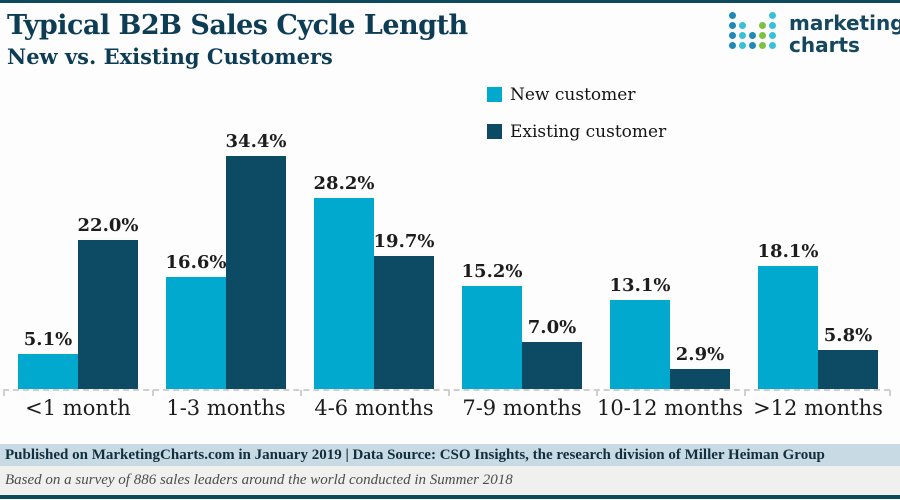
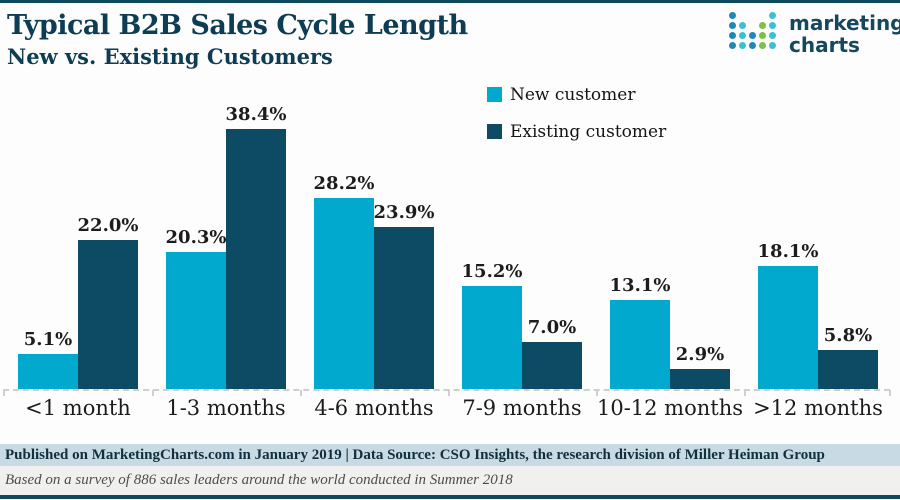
New customer/1-3 months: 16.6% -> 20.3%
Existing customer/1-3 months: 34.4% -> 38.4%
Existing customer/4-6 months: 19.7% -> 23.9%
